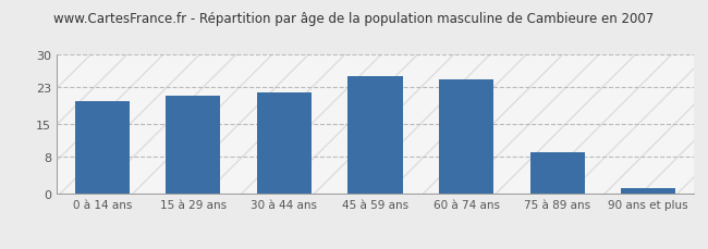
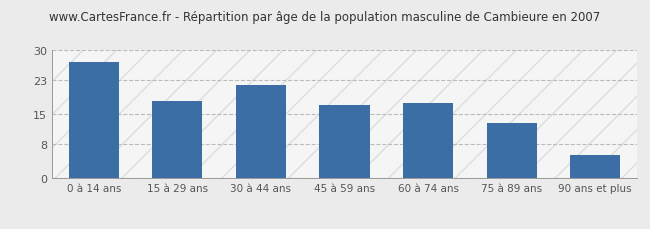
0 à 14 ans: 20.0 -> 27.0
15 à 29 ans: 21.0 -> 18.0
45 à 59 ans: 25.3 -> 17.0
60 à 74 ans: 24.5 -> 17.5
75 à 89 ans: 9.0 -> 13.0
90 ans et plus: 1.2 -> 5.5
